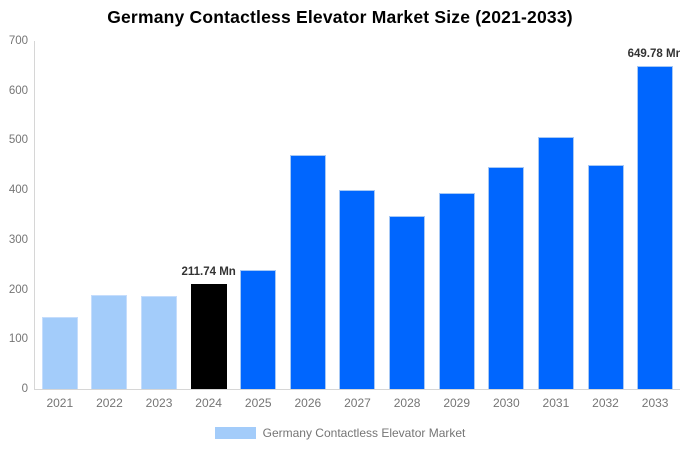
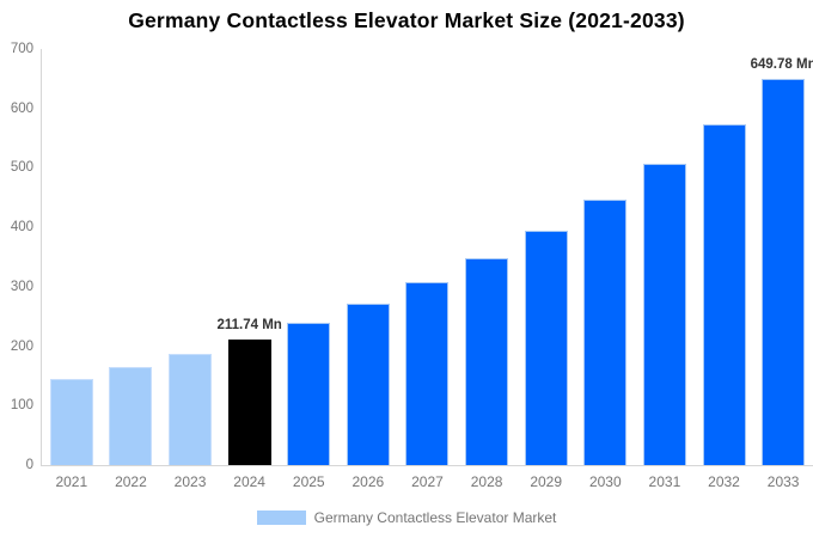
2022: 190 -> 170
2026: 470 -> 270
2027: 400 -> 310
2032: 450 -> 570
